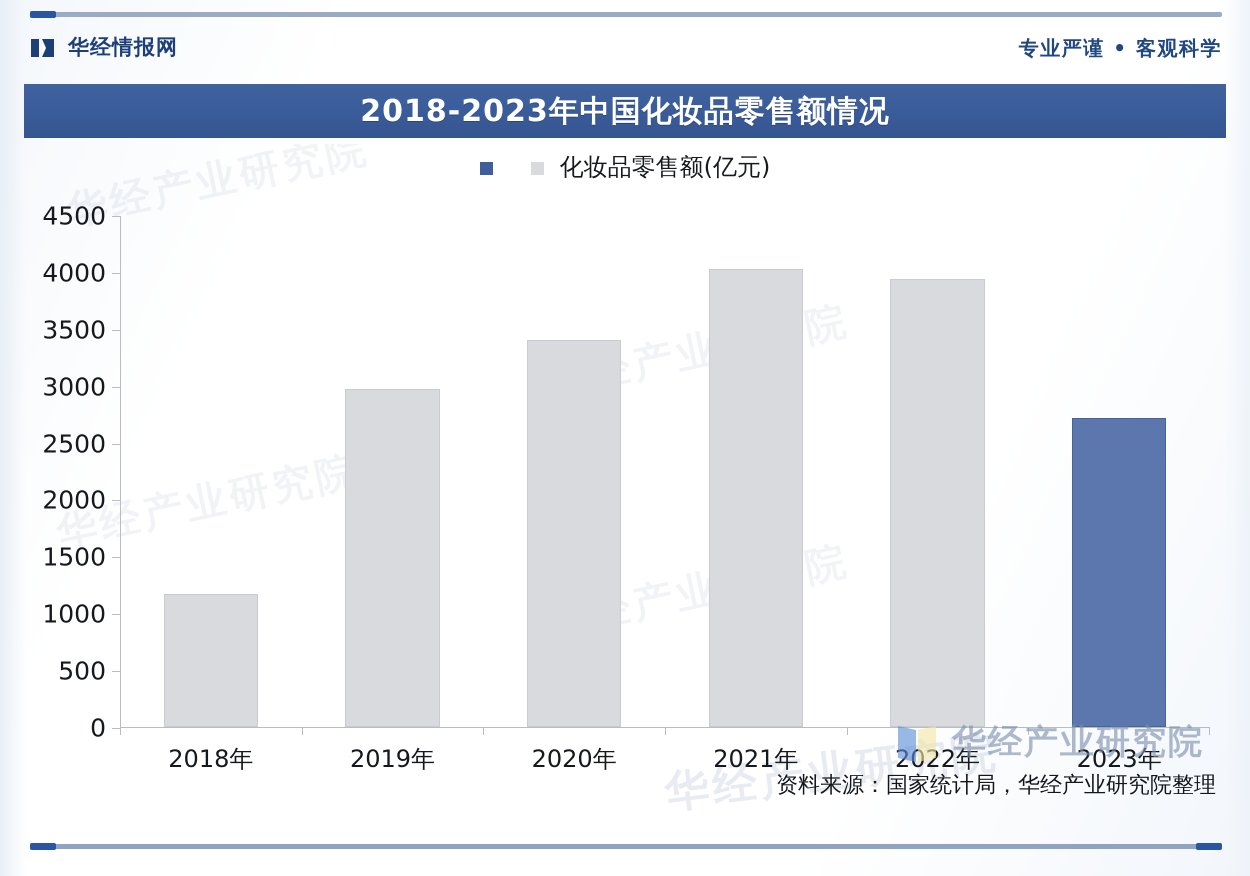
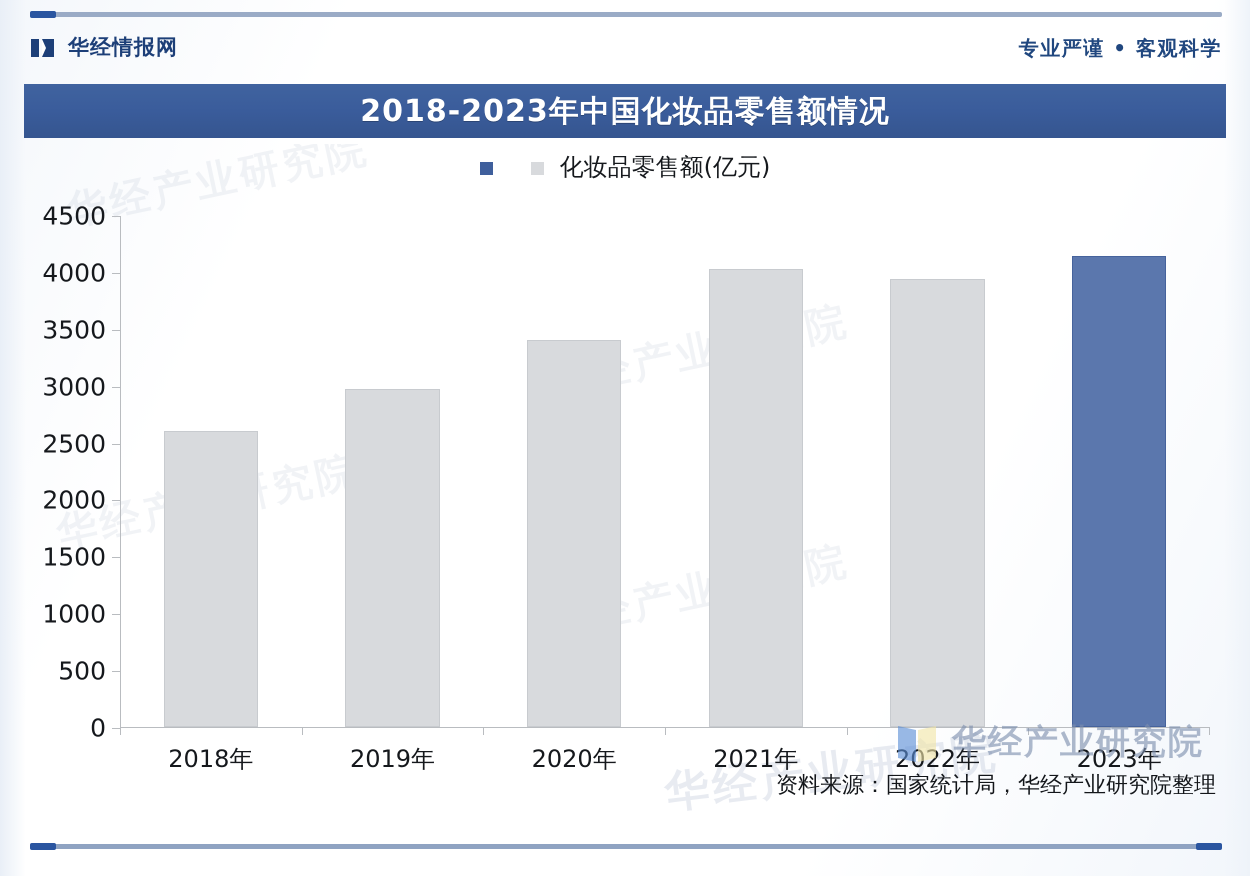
2018年: 1170 -> 2600
2023年: 2720 -> 4140
